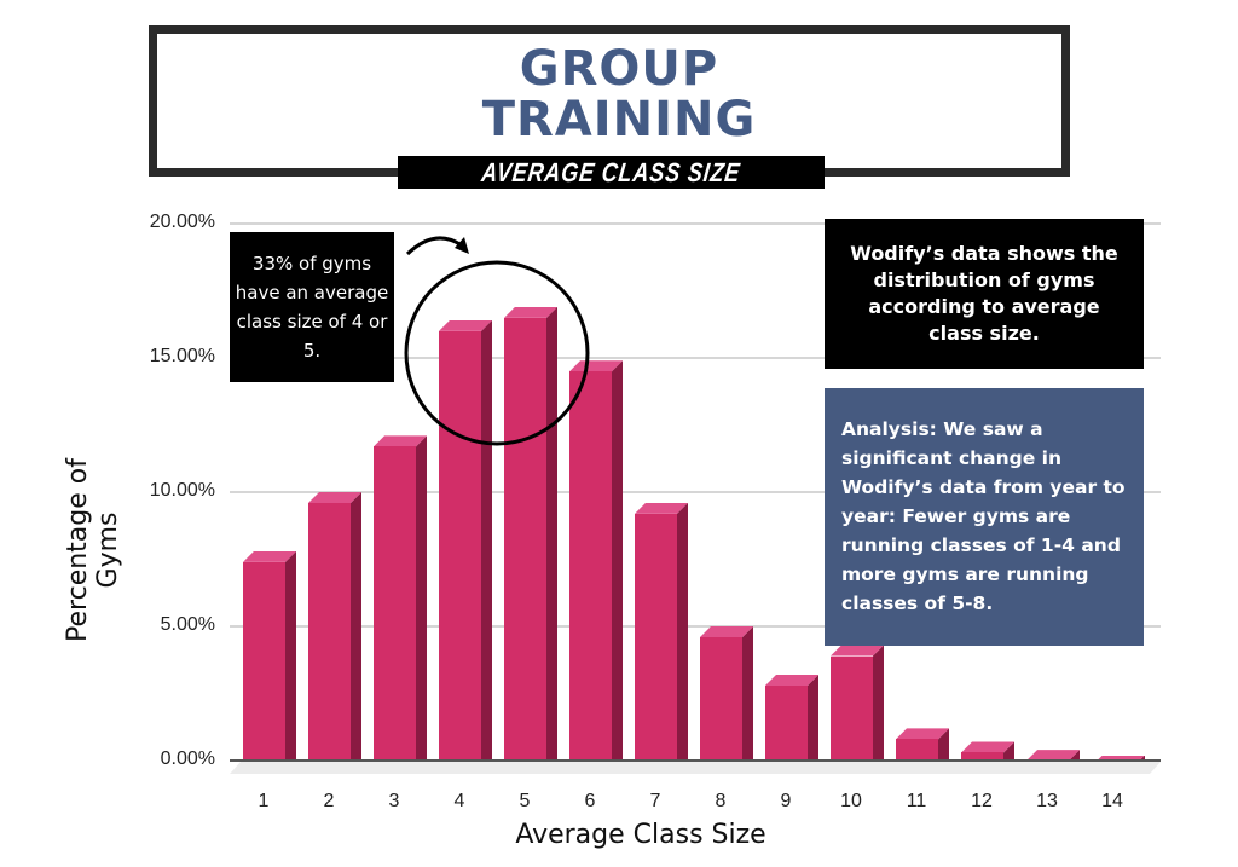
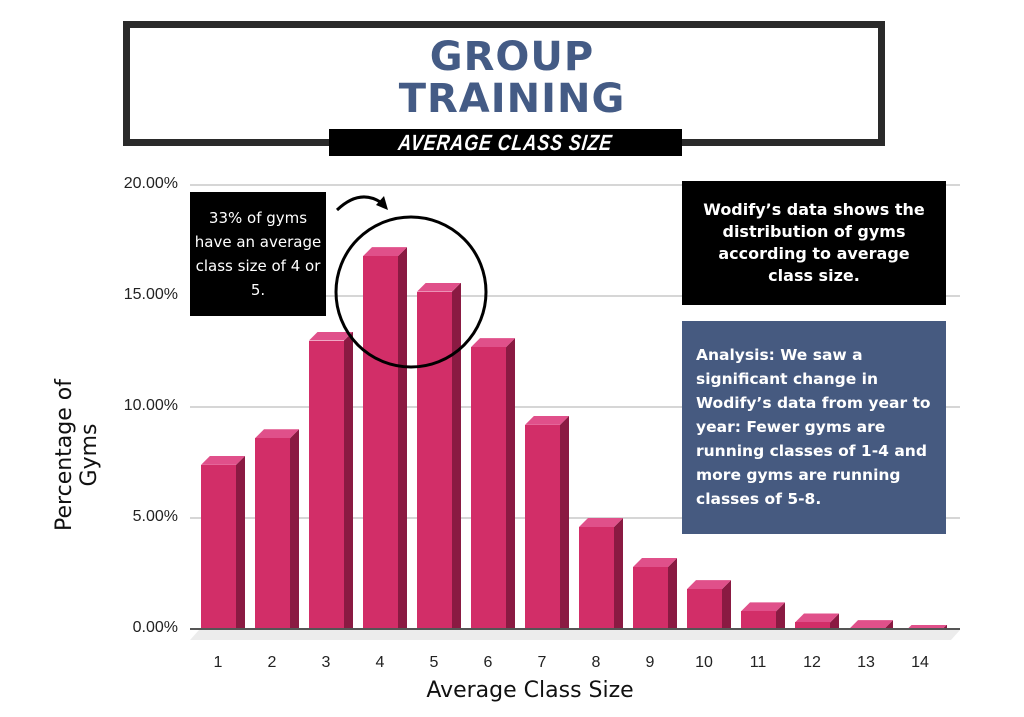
2: 10.0% -> 9.0%
3: 12.1% -> 13.4%
4: 16.4% -> 17.2%
5: 16.9% -> 15.6%
6: 14.9% -> 13.1%
10: 4.3% -> 2.2%
